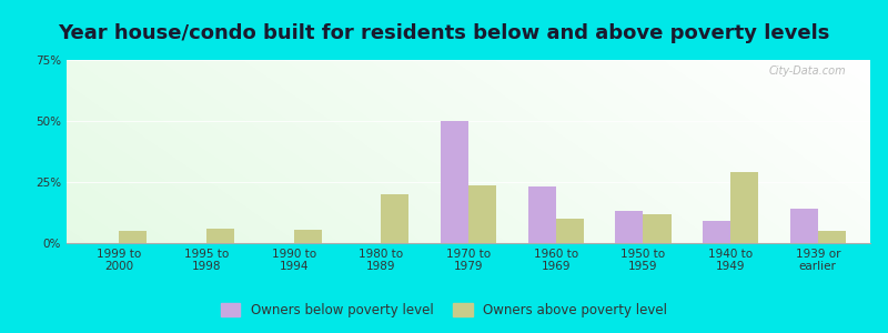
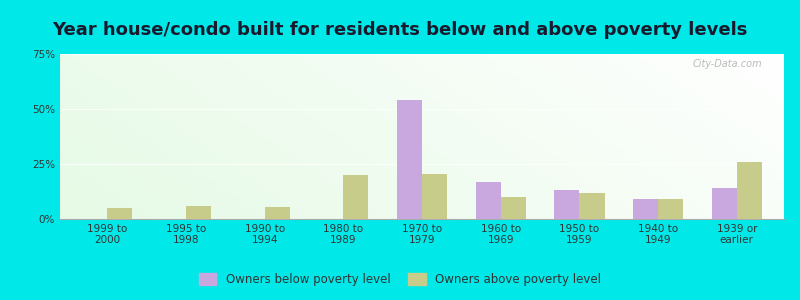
Owners below poverty level/1970 to 1979: 50% -> 54%
Owners above poverty level/1970 to 1979: 23.5% -> 20.5%
Owners below poverty level/1960 to 1969: 23% -> 17%
Owners above poverty level/1940 to 1949: 29.0% -> 9.0%
Owners above poverty level/1939 or earlier: 5.0% -> 26.0%
